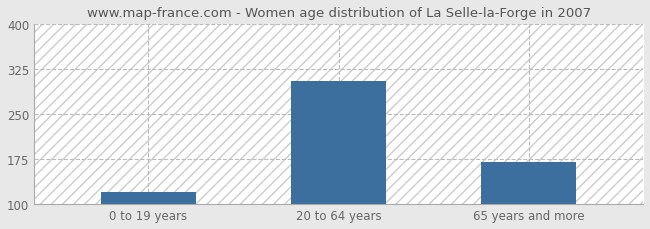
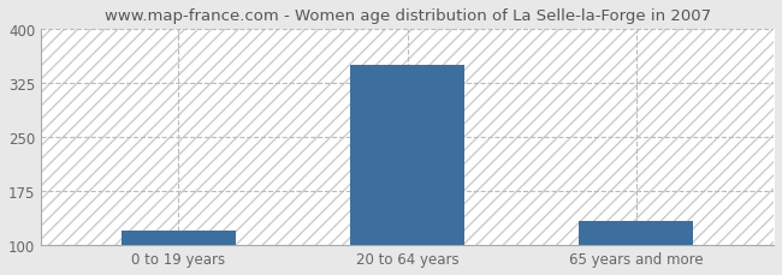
20 to 64 years: 306 -> 350
65 years and more: 170 -> 133
